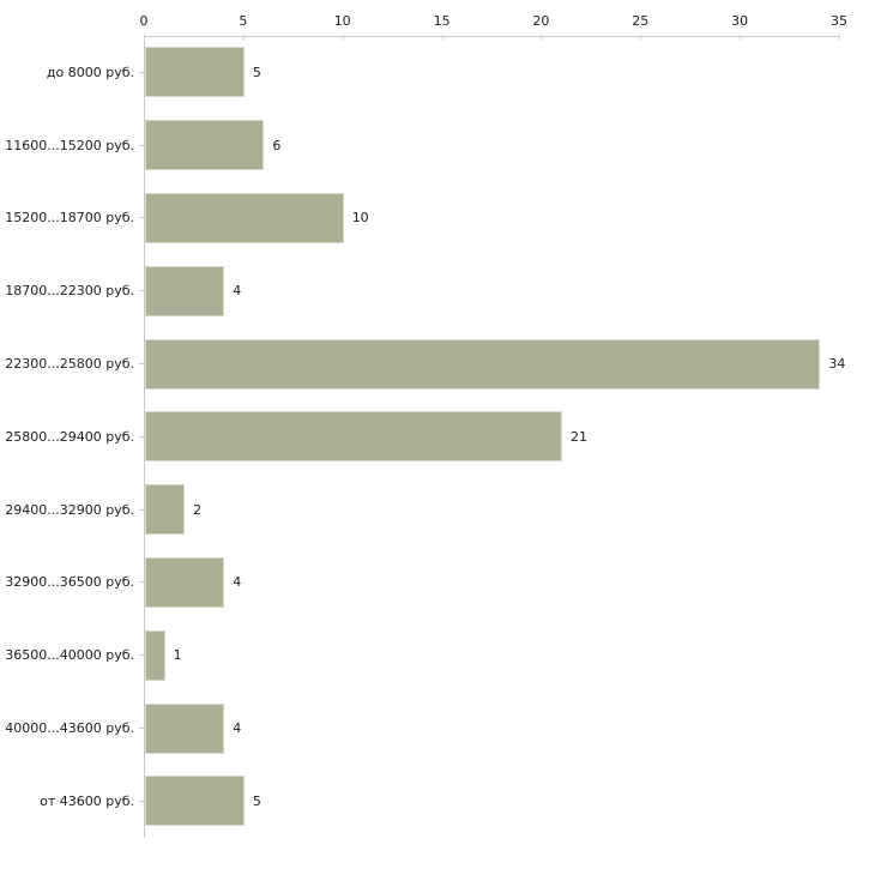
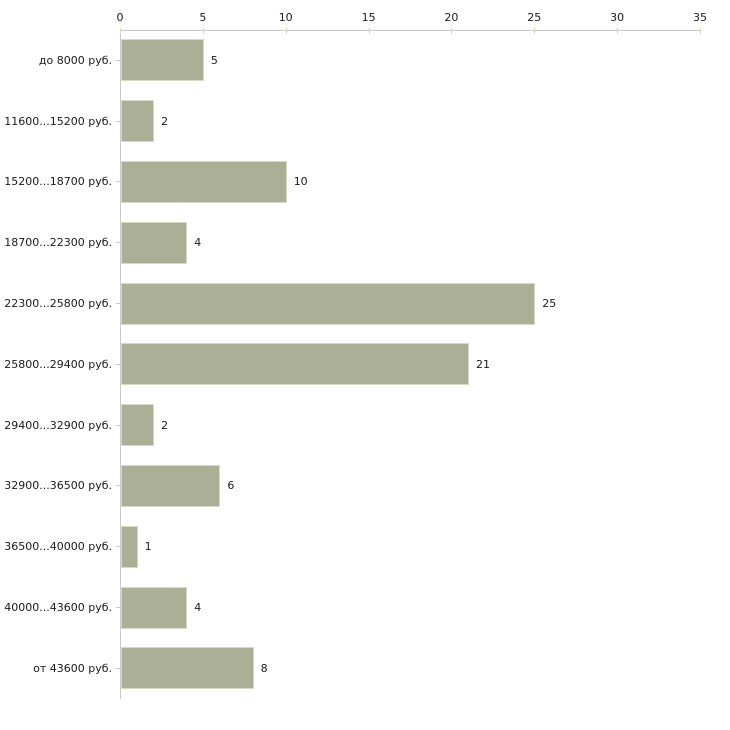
11600...15200 руб.: 6 -> 2
22300...25800 руб.: 34 -> 25
32900...36500 руб.: 4 -> 6
от 43600 руб.: 5 -> 8
